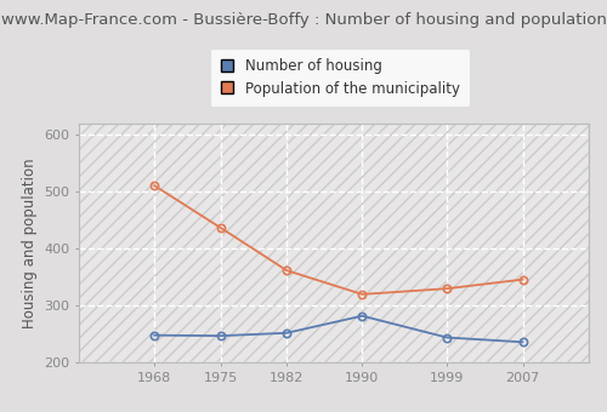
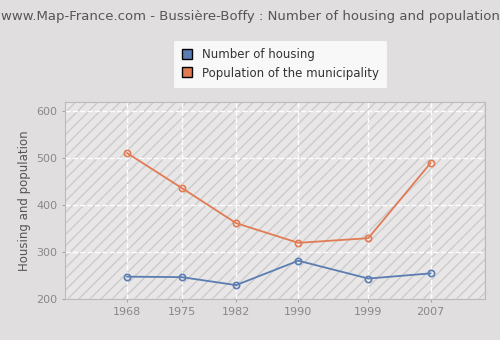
Number of housing/1982: 252 -> 230
Number of housing/2007: 236 -> 255
Population of the municipality/2007: 346 -> 490
